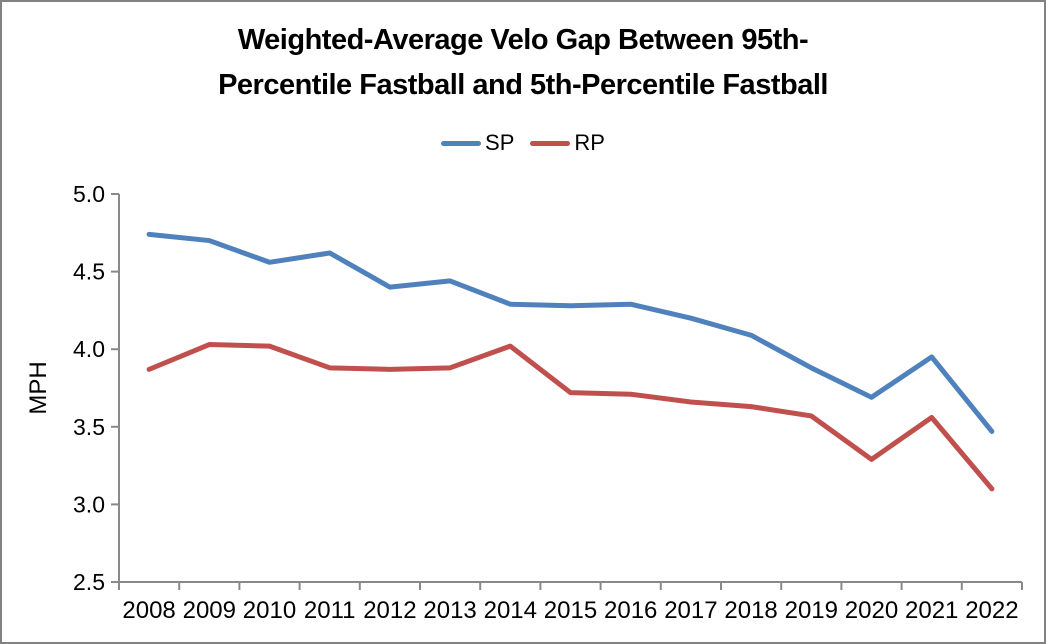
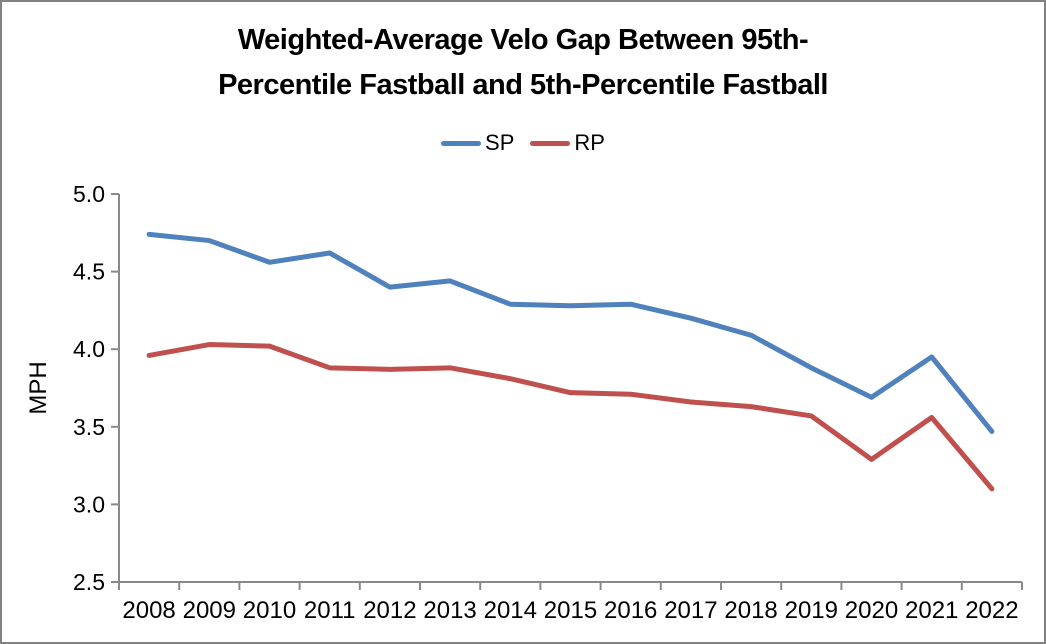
RP/2008: 3.87 -> 3.96
RP/2014: 4.02 -> 3.81
